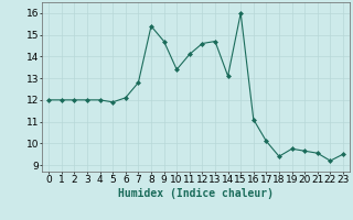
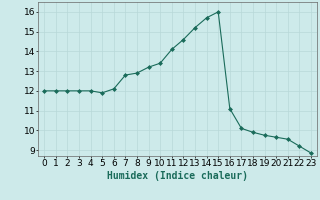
8: 15.4 -> 12.9
9: 14.7 -> 13.2
13: 14.7 -> 15.2
14: 13.1 -> 15.7
18: 9.4 -> 9.9
23: 9.5 -> 8.8
